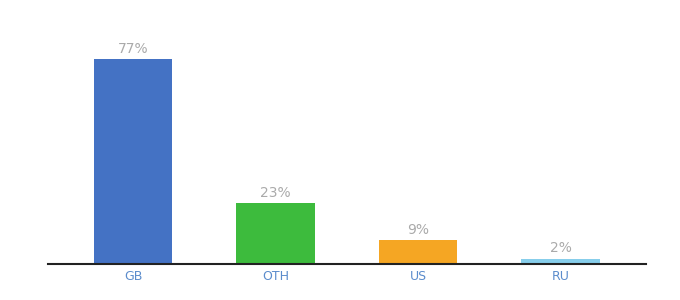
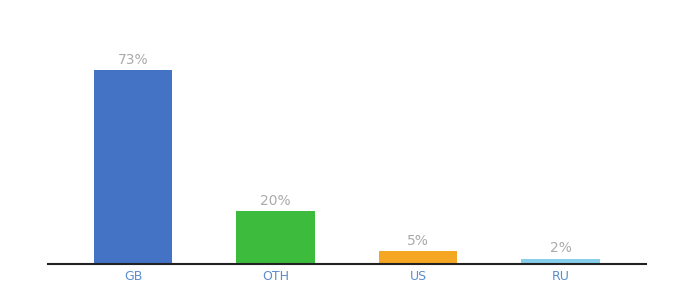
GB: 77% -> 73%
OTH: 23% -> 20%
US: 9% -> 5%
